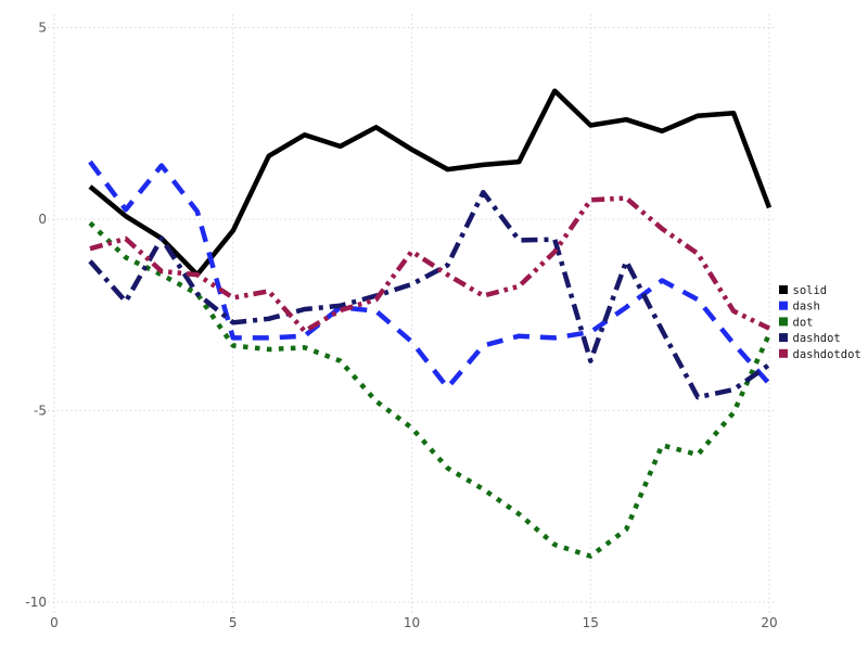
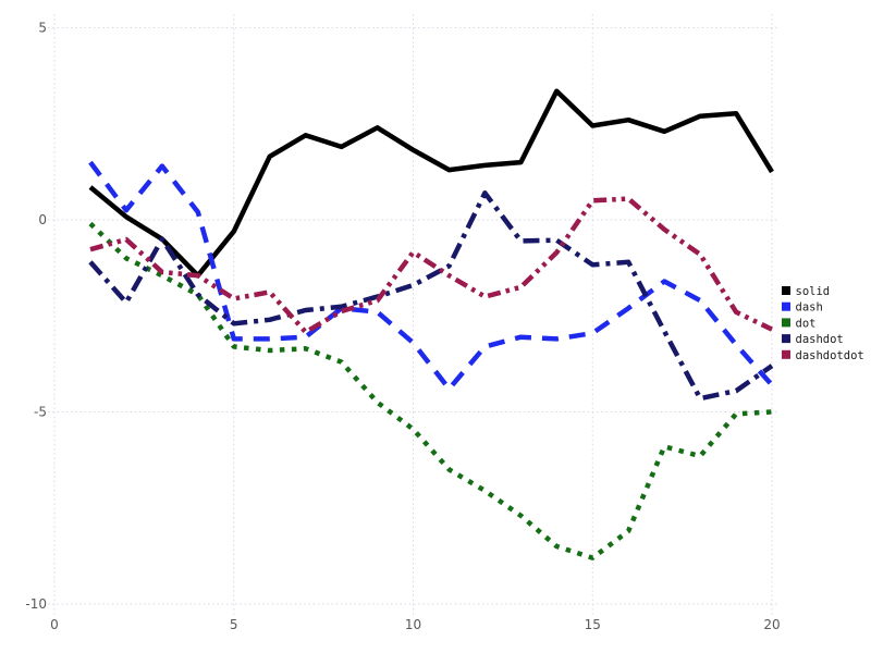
dashdot/15: -3.7 -> -1.2
solid/20: 0.3 -> 1.2
dot/20: -3.0 -> -5.0
